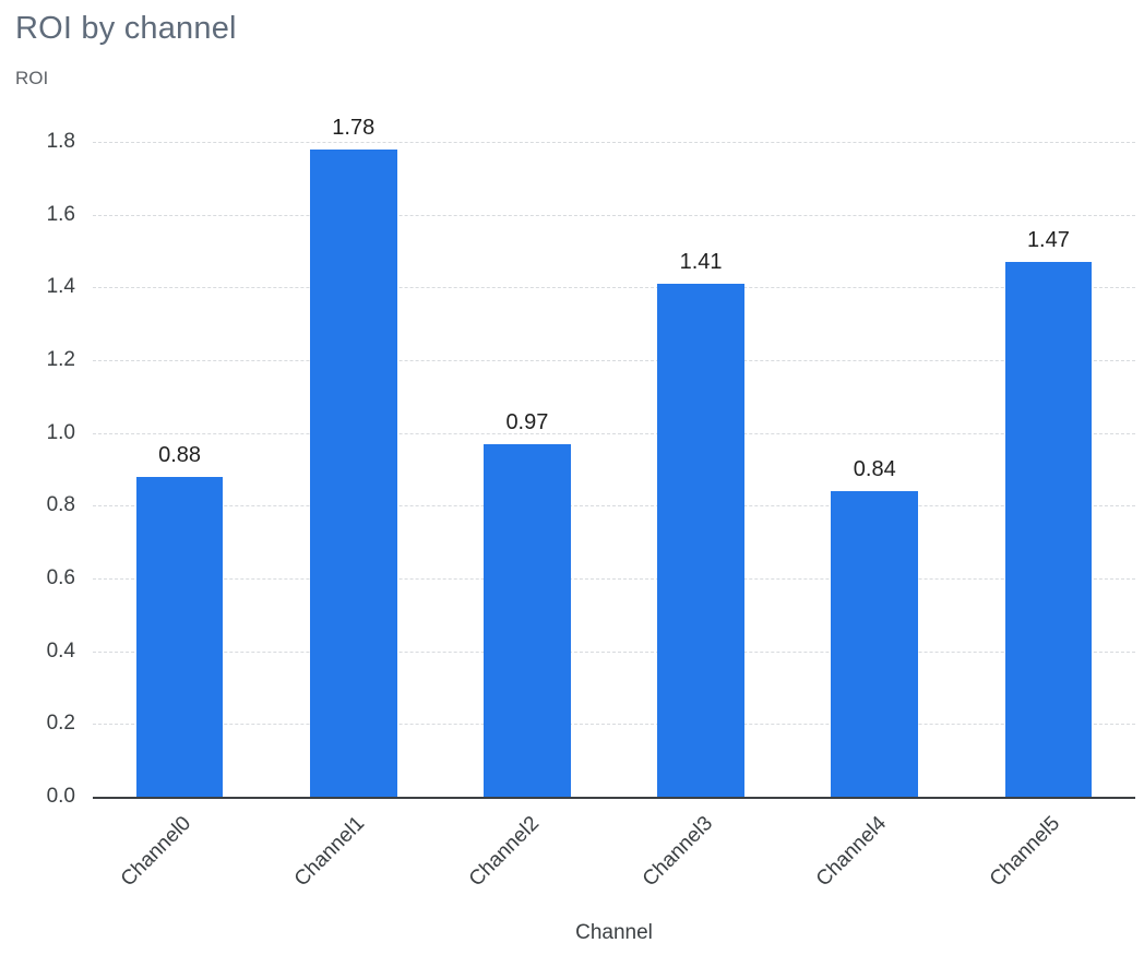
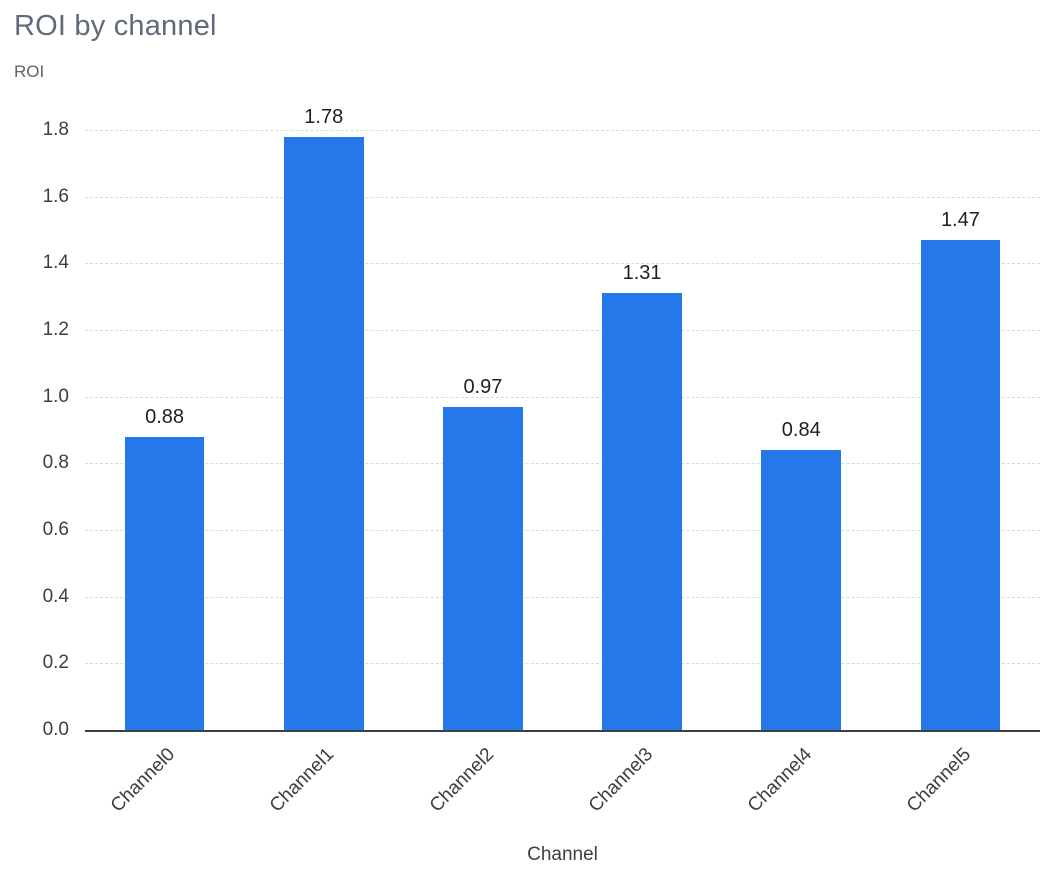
Channel3: 1.41 -> 1.31
